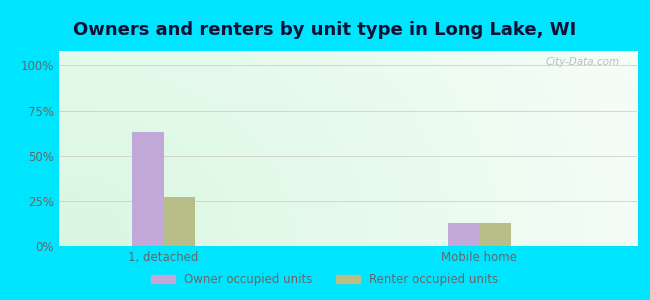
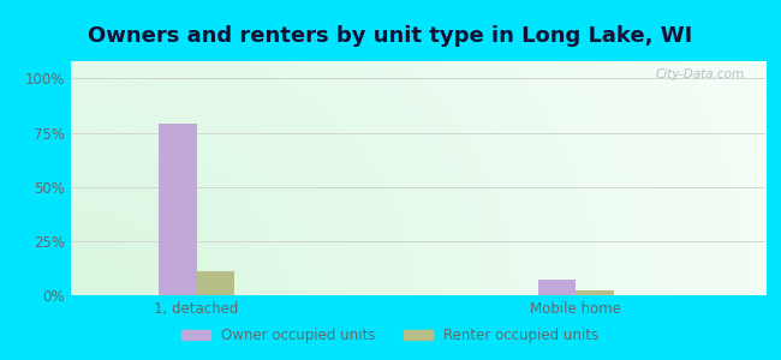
Owner occupied units/1, detached: 63% -> 79%
Renter occupied units/1, detached: 27% -> 11%
Owner occupied units/Mobile home: 13% -> 7%
Renter occupied units/Mobile home: 13% -> 2%
